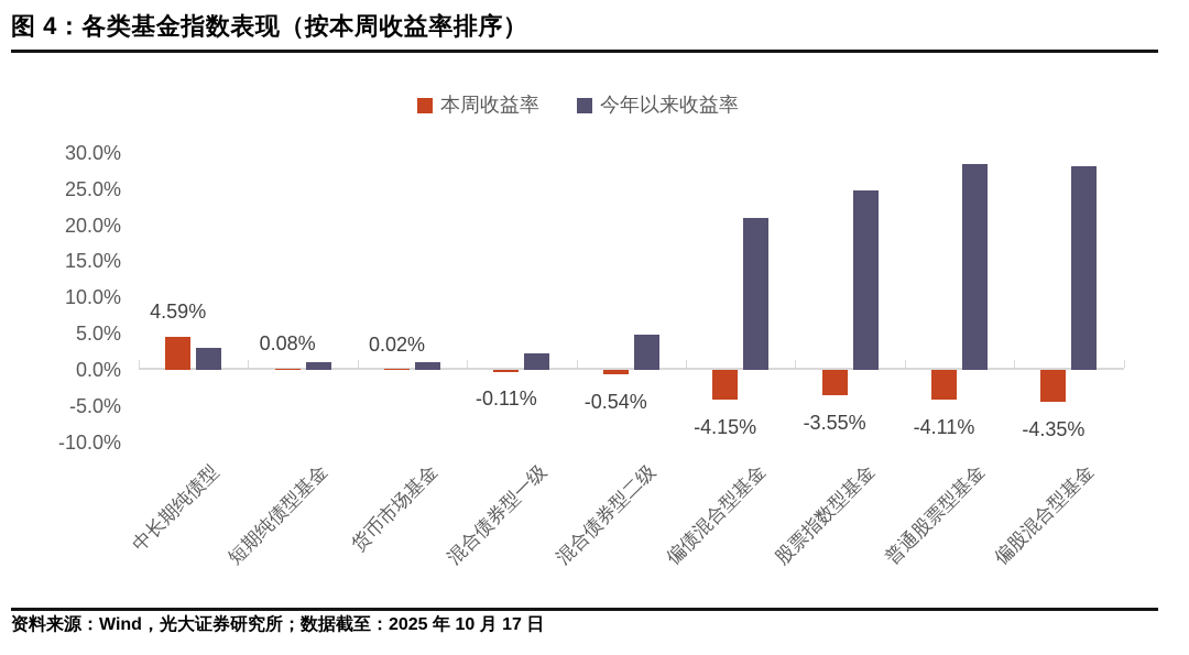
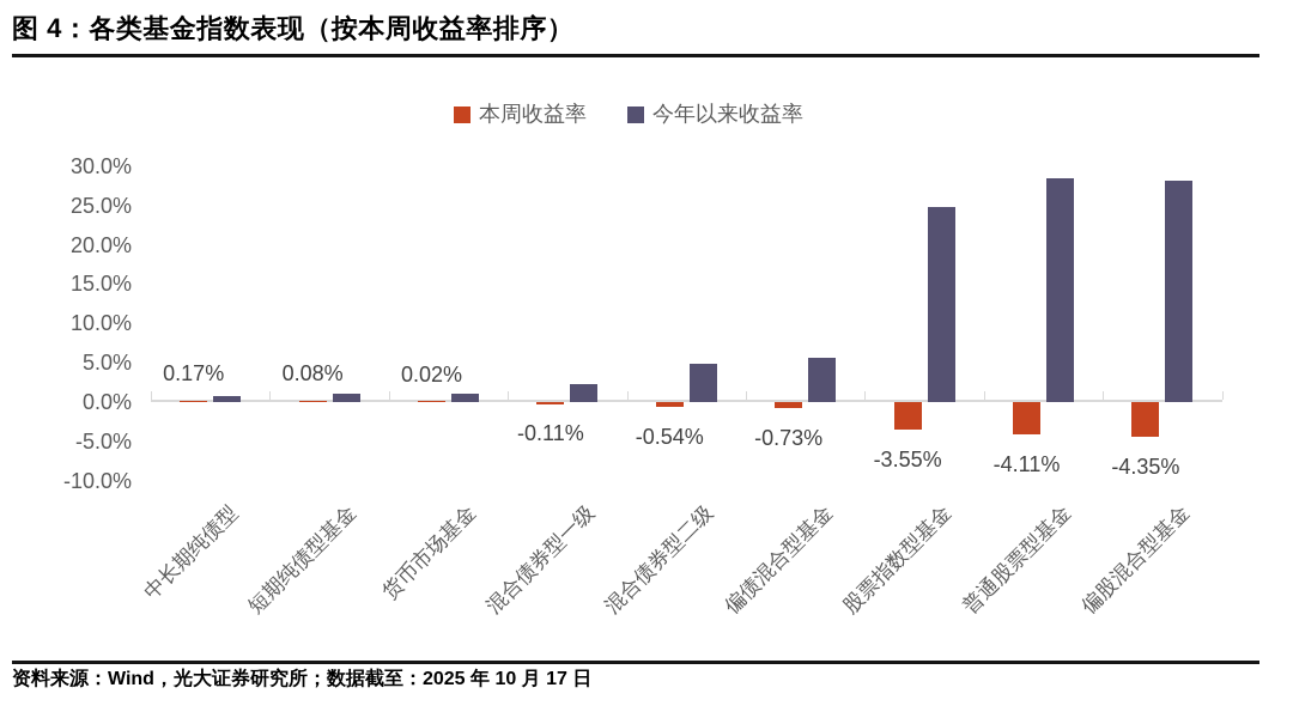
本周收益率/中长期纯债型: 4.59% -> 0.17%
今年以来收益率/中长期纯债型: 3% -> 1%
本周收益率/偏债混合型基金: -4.15% -> -0.73%
今年以来收益率/偏债混合型基金: 21% -> 6%
